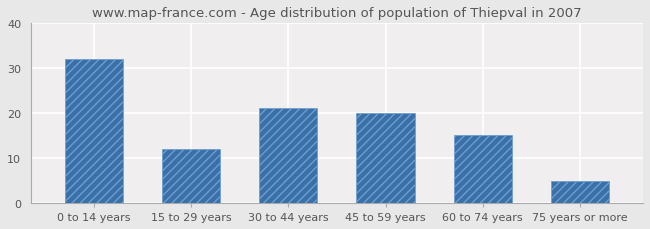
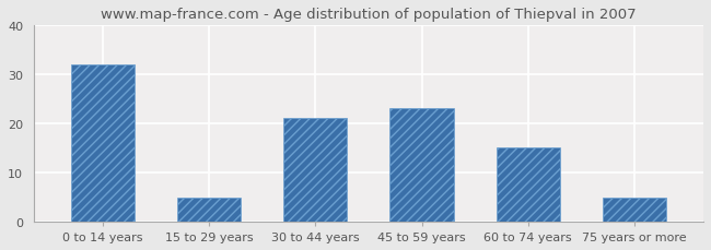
15 to 29 years: 12 -> 5
45 to 59 years: 20 -> 23
